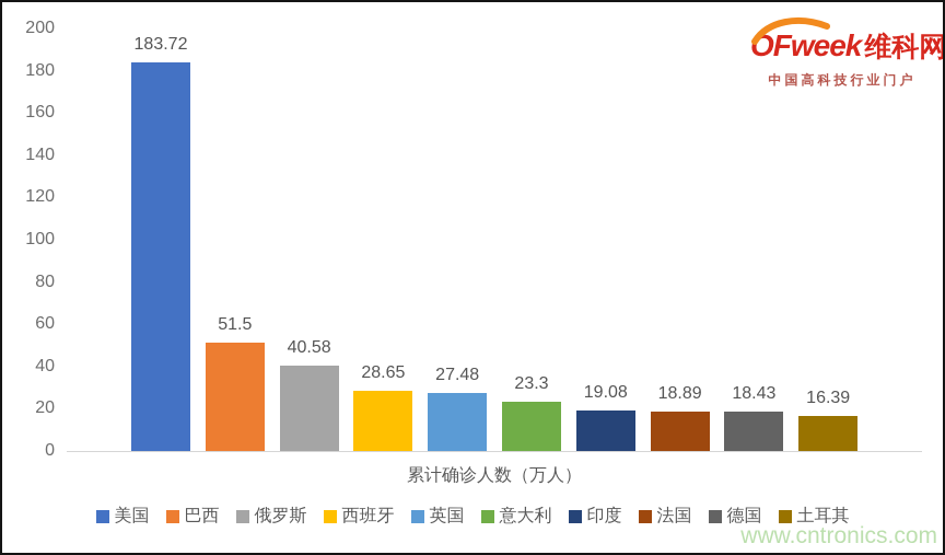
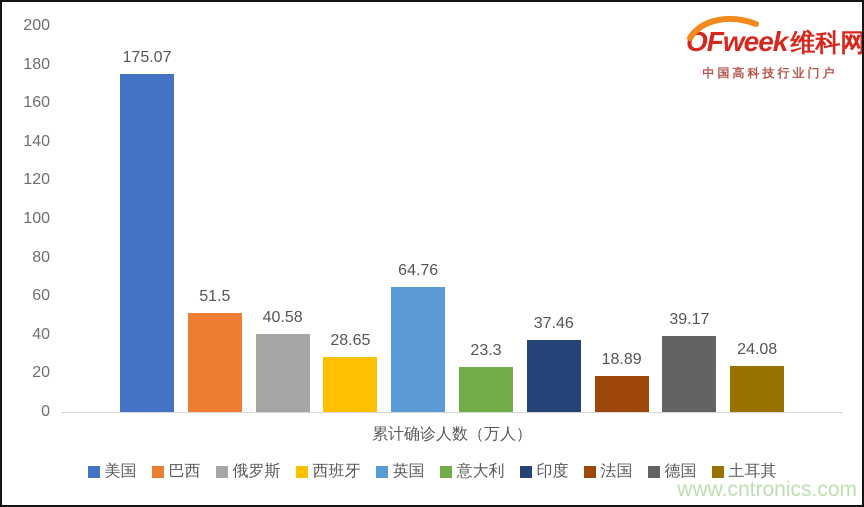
美国: 183.72 -> 175.07
英国: 27.48 -> 64.76
印度: 19.08 -> 37.46
德国: 18.43 -> 39.17
土耳其: 16.39 -> 24.08
